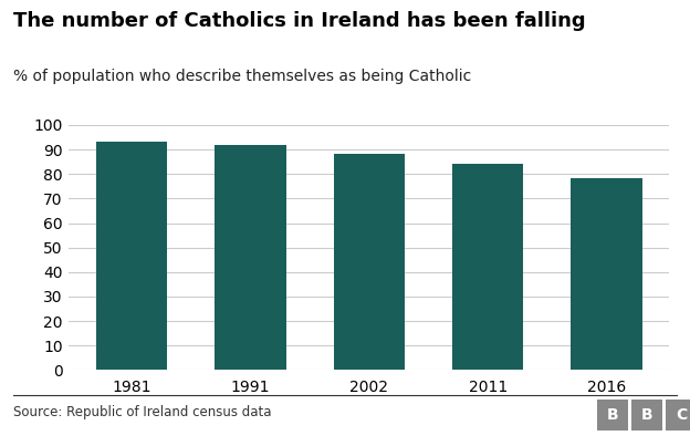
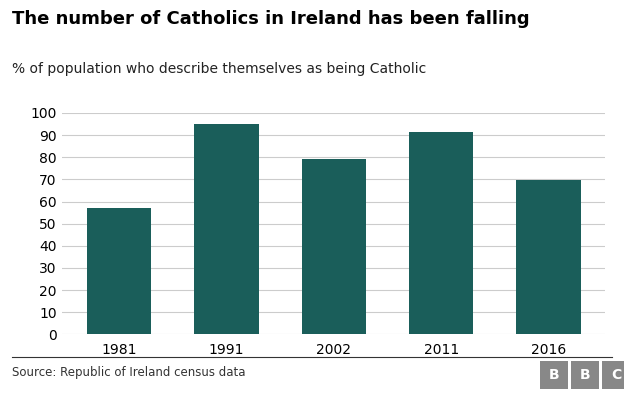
1981: 93.0 -> 57.0
1991: 92.0 -> 95.0
2002: 88.4 -> 79.0
2011: 84.2 -> 91.5
2016: 78.3 -> 69.5
